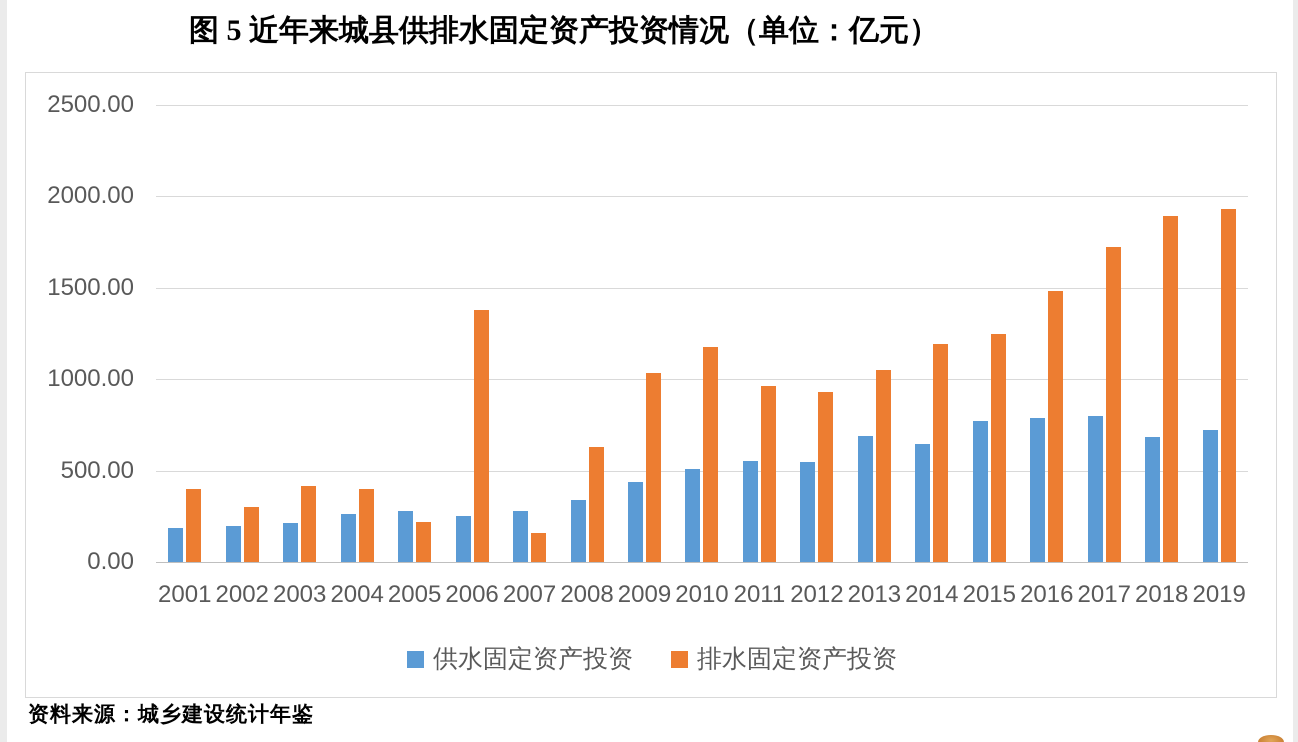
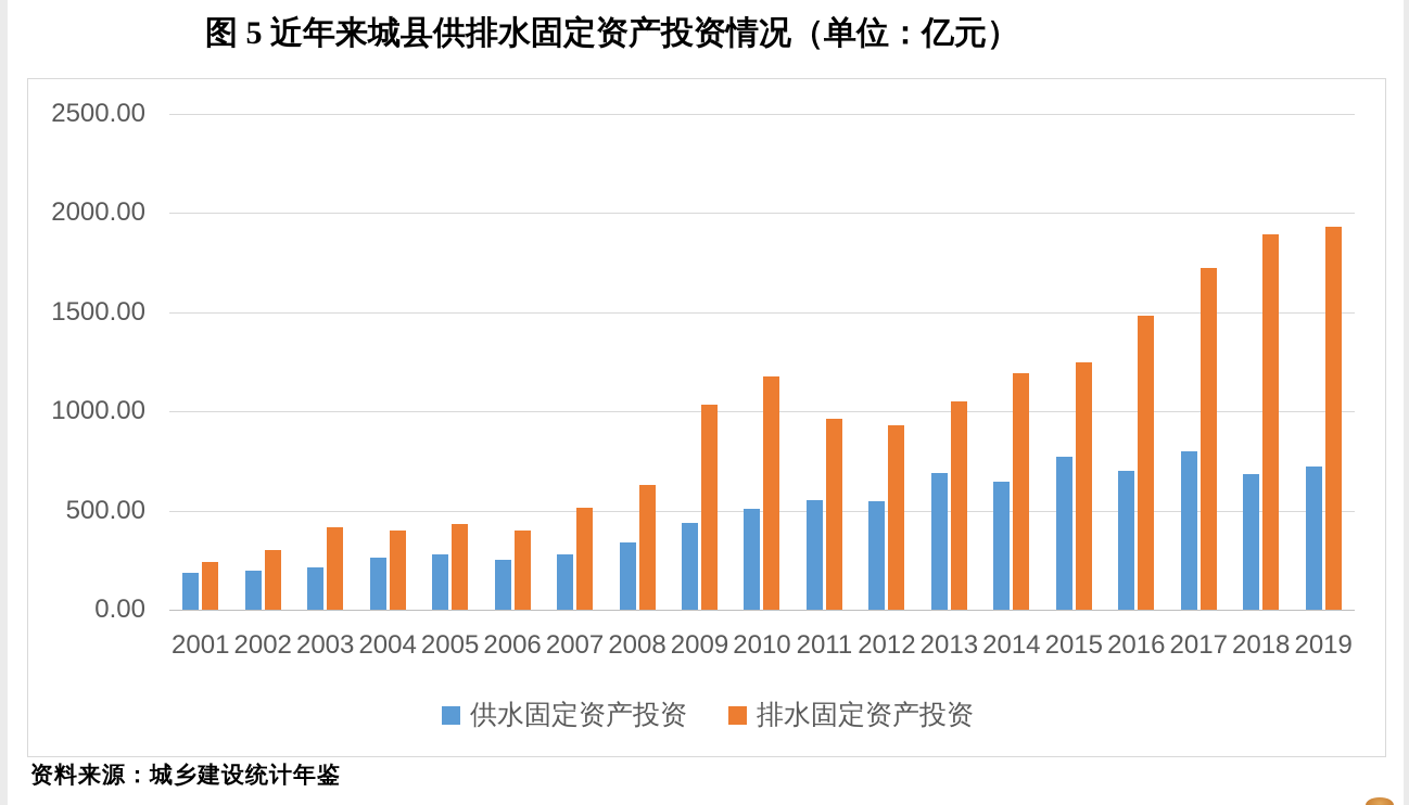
排水固定资产投资/2001: 400 -> 240
排水固定资产投资/2005: 220 -> 430
排水固定资产投资/2006: 1380 -> 400
排水固定资产投资/2007: 160 -> 520
供水固定资产投资/2016: 790 -> 700
